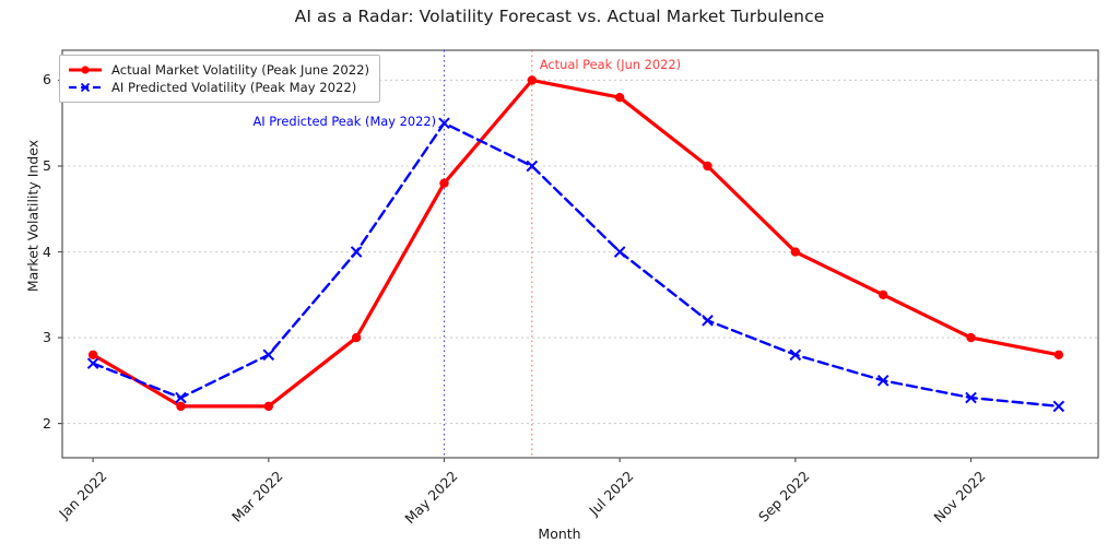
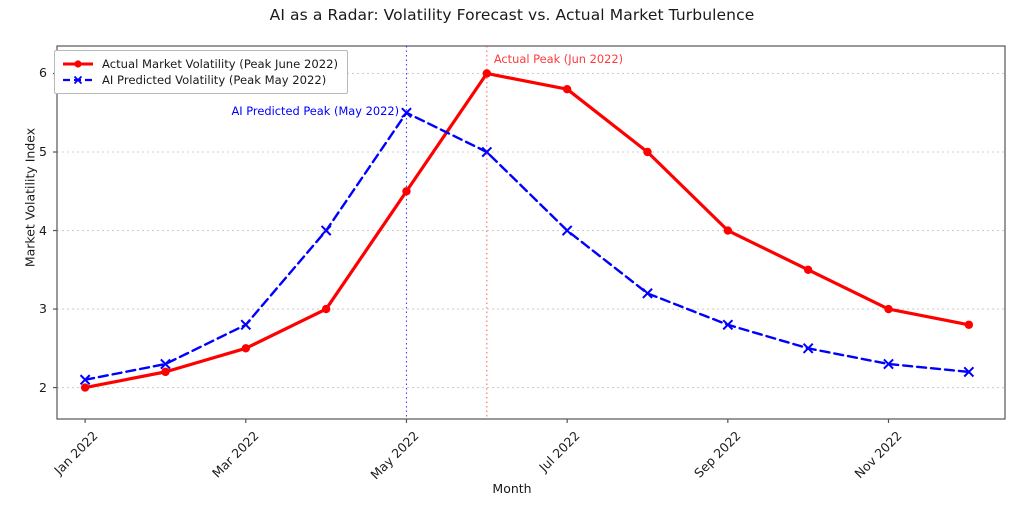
Actual Market Volatility (Peak June 2022)/Jan 2022: 2.8 -> 2.0
AI Predicted Volatility (Peak May 2022)/Jan 2022: 2.7 -> 2.1
Actual Market Volatility (Peak June 2022)/Mar 2022: 2.2 -> 2.5
Actual Market Volatility (Peak June 2022)/May 2022: 4.8 -> 4.5
